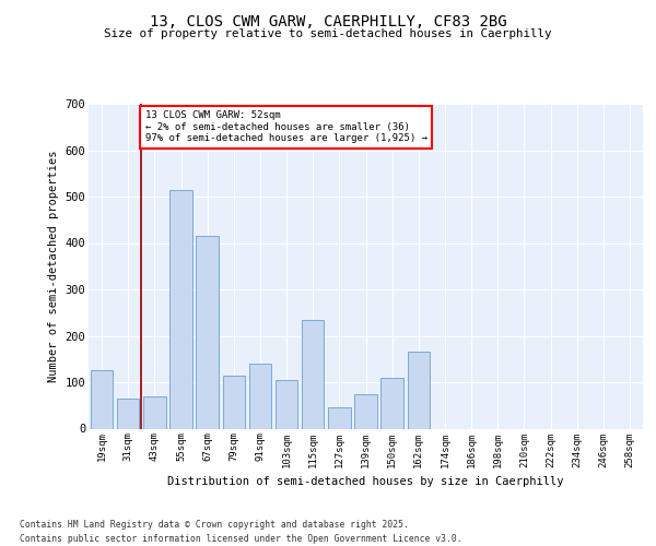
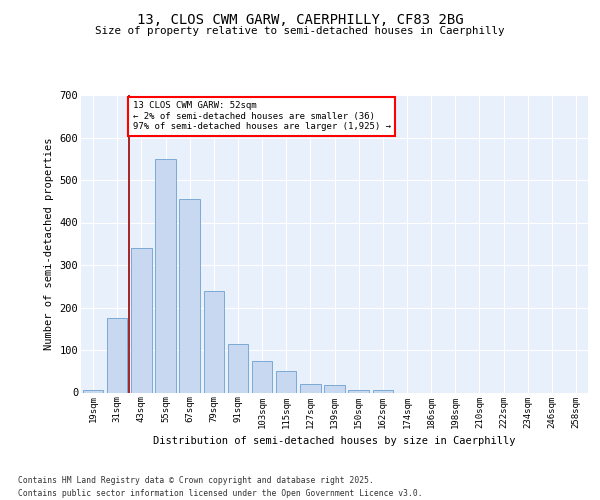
19sqm: 125 -> 5
31sqm: 65 -> 175
43sqm: 70 -> 340
55sqm: 515 -> 550
67sqm: 415 -> 455
79sqm: 115 -> 240
91sqm: 140 -> 115
103sqm: 105 -> 75
115sqm: 235 -> 50
127sqm: 45 -> 20
139sqm: 75 -> 18
150sqm: 110 -> 5
162sqm: 165 -> 5
